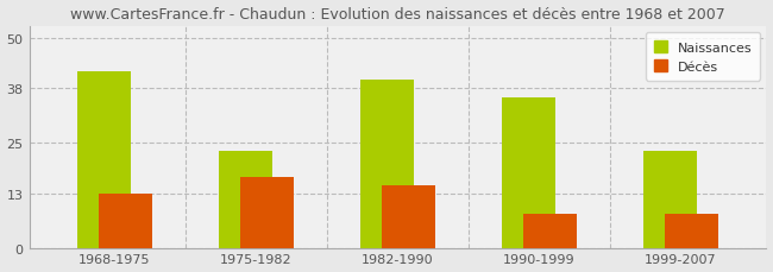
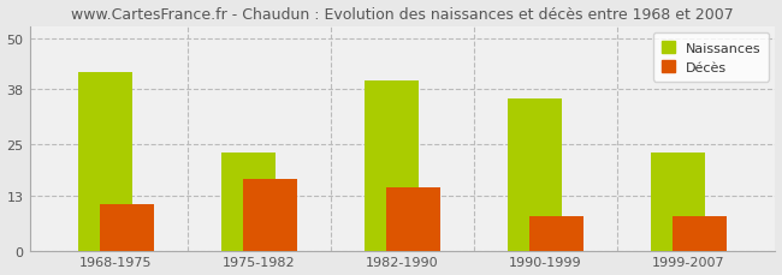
Décès/1968-1975: 13 -> 11
